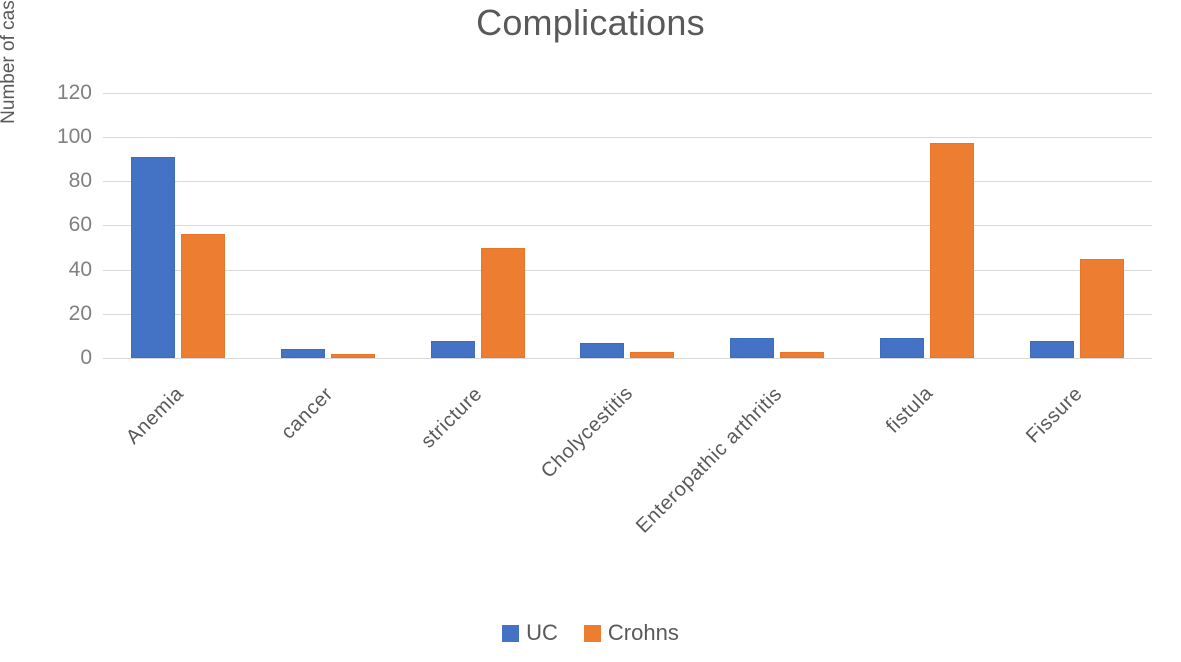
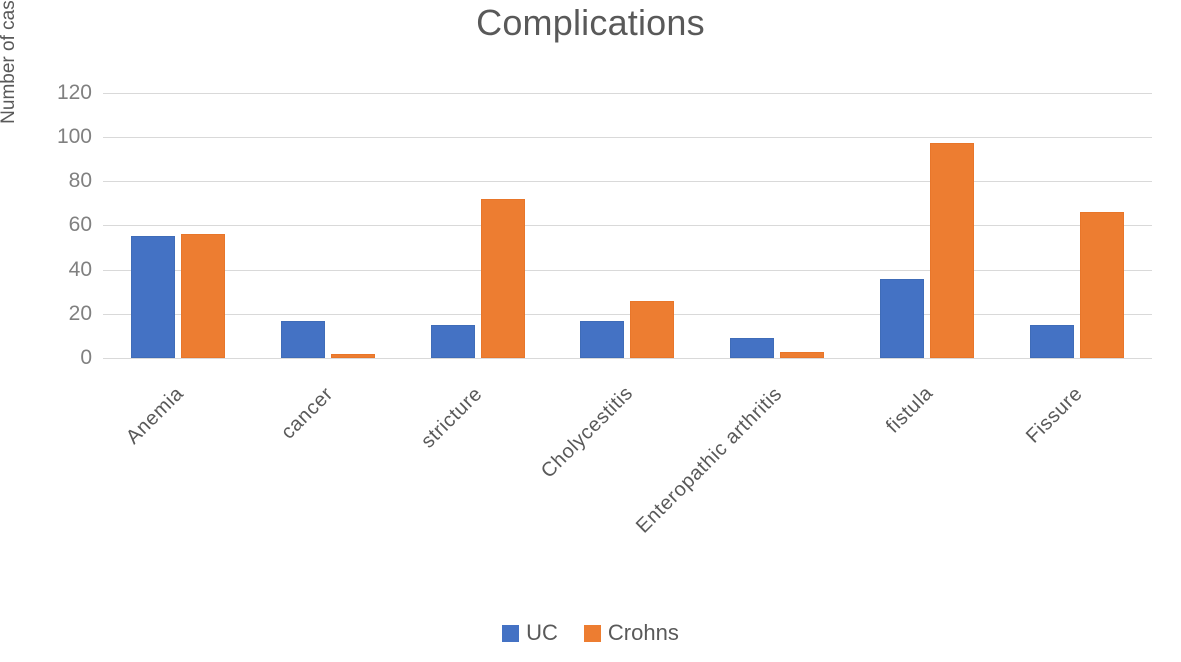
UC/Anemia: 91 -> 55
UC/cancer: 4 -> 17
UC/stricture: 8 -> 15
Crohns/stricture: 50 -> 72
UC/Cholycestitis: 7 -> 17
Crohns/Cholycestitis: 3 -> 26
UC/fistula: 9 -> 36
UC/Fissure: 8 -> 15
Crohns/Fissure: 45 -> 66
